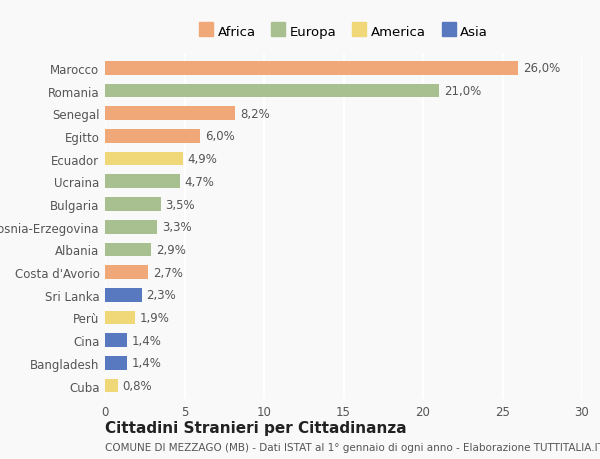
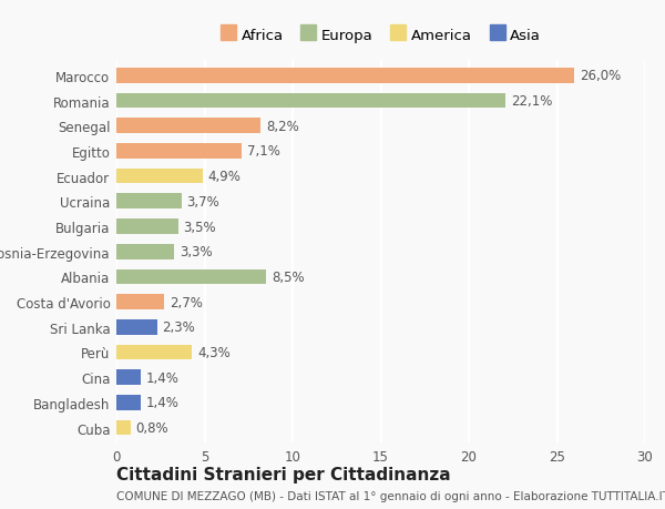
Romania: 21,0% -> 22,1%
Egitto: 6,0% -> 7,1%
Ucraina: 4,7% -> 3,7%
Albania: 2,9% -> 8,5%
Perù: 1,9% -> 4,3%
